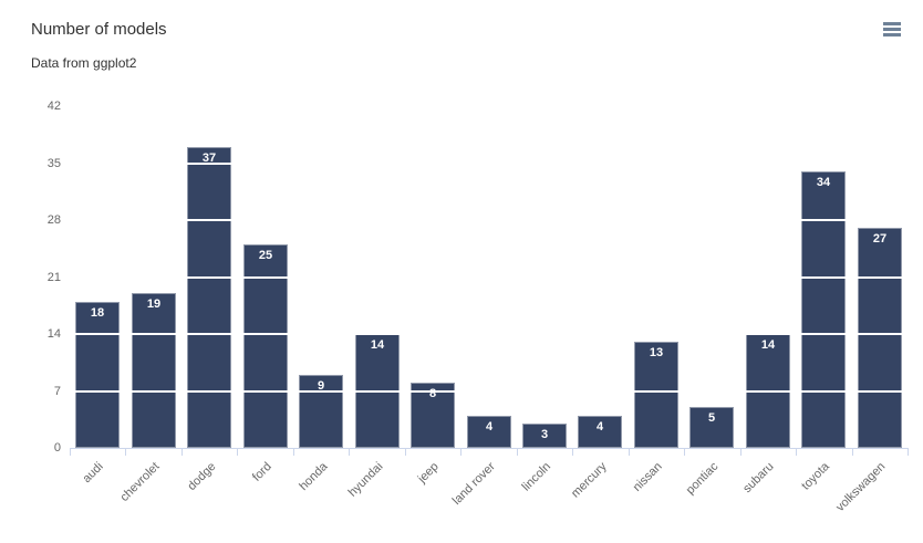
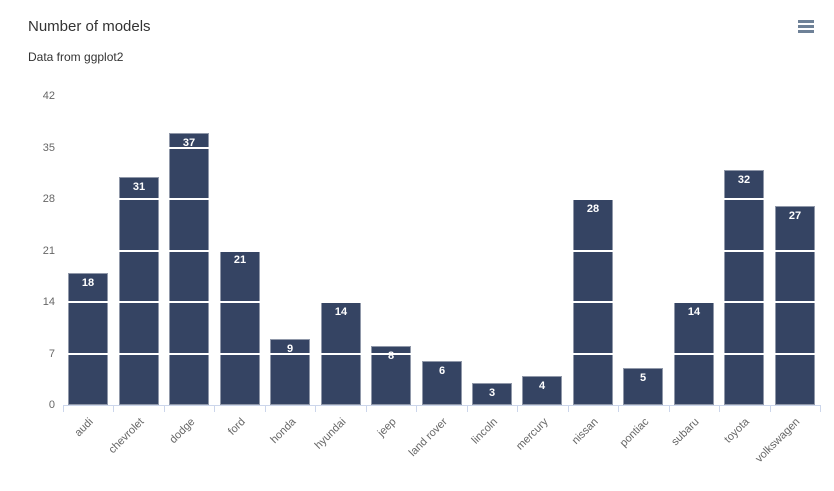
chevrolet: 19 -> 31
ford: 25 -> 21
land rover: 4 -> 6
nissan: 13 -> 28
toyota: 34 -> 32
